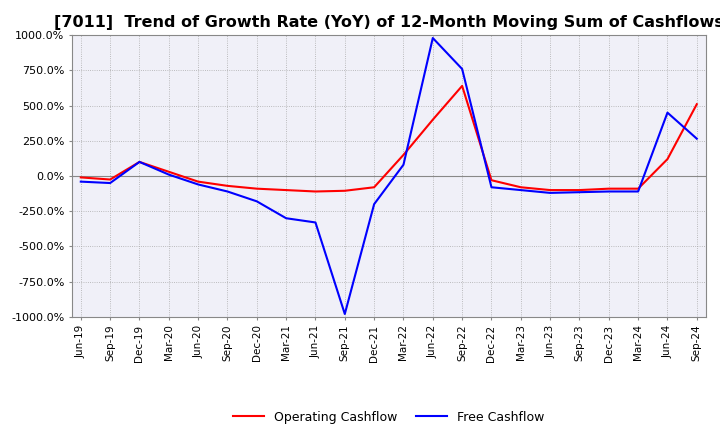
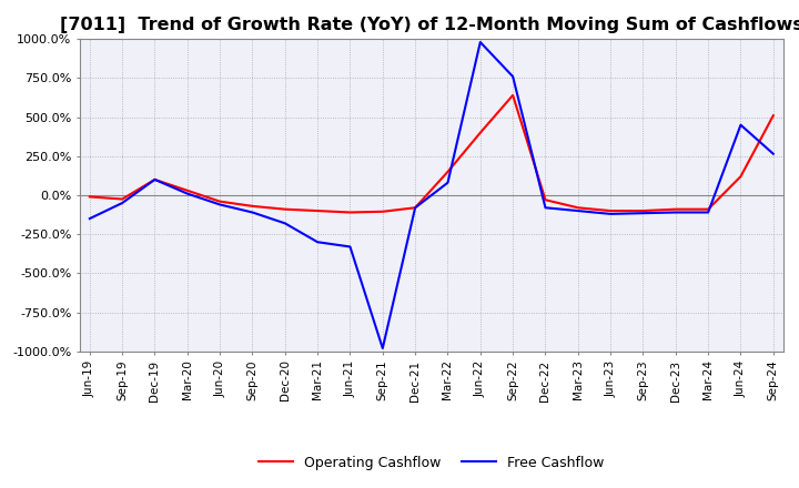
Free Cashflow/Jun-19: -40% -> -150%
Free Cashflow/Dec-21: -200% -> -80%
